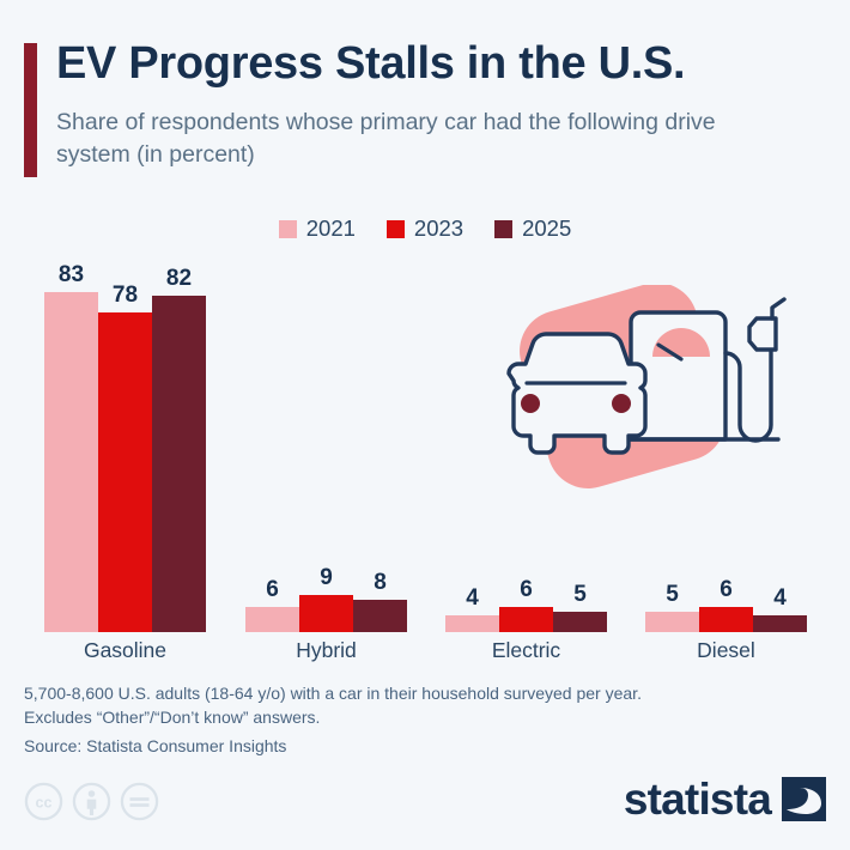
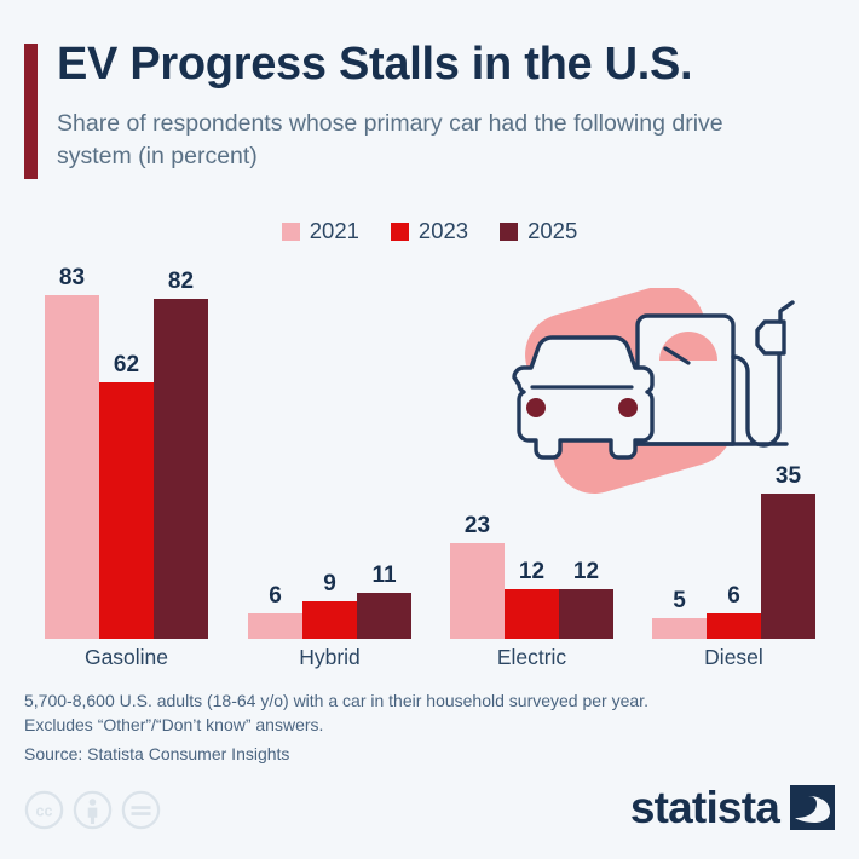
2023/Gasoline: 78 -> 62
2025/Hybrid: 8 -> 11
2021/Electric: 4 -> 23
2023/Electric: 6 -> 12
2025/Electric: 5 -> 12
2025/Diesel: 4 -> 35
